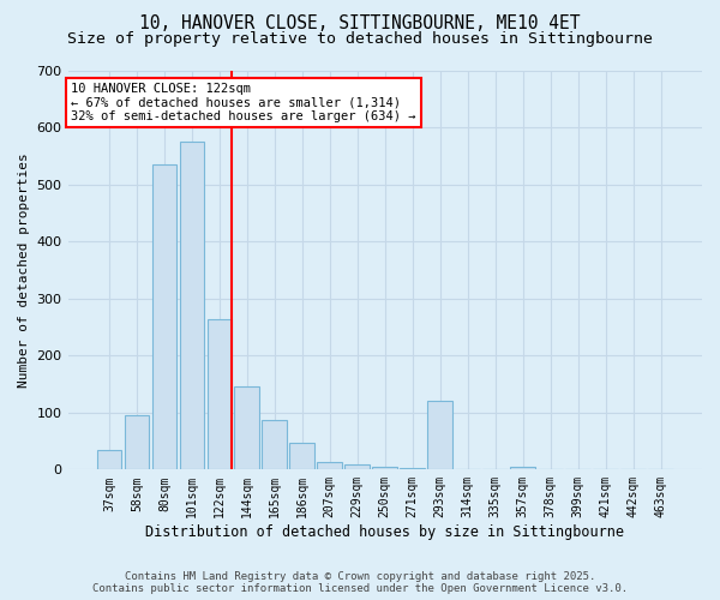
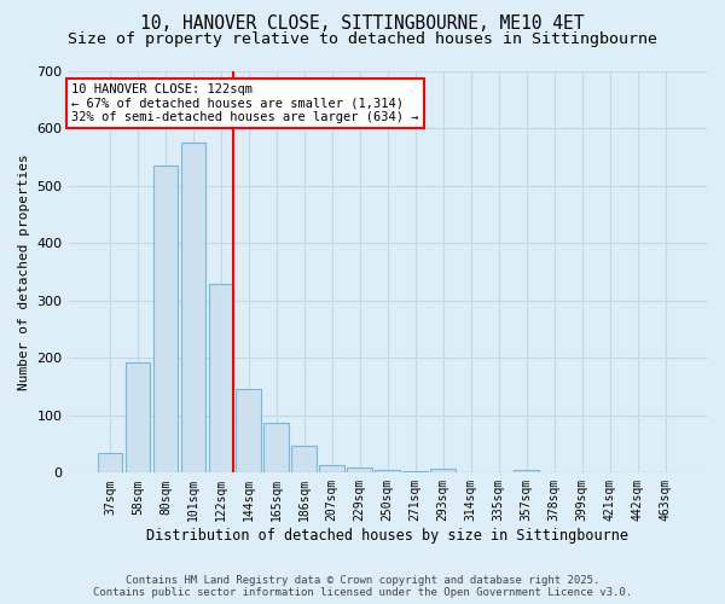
58sqm: 95 -> 193
122sqm: 265 -> 330
293sqm: 120 -> 8
